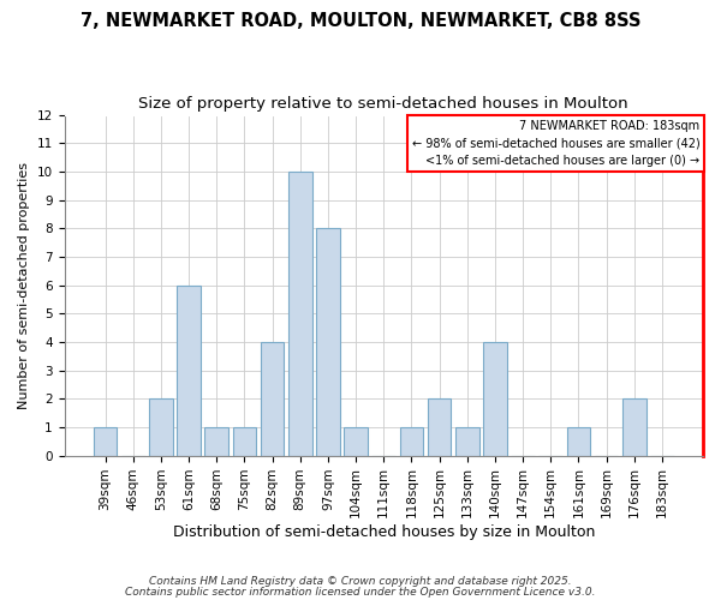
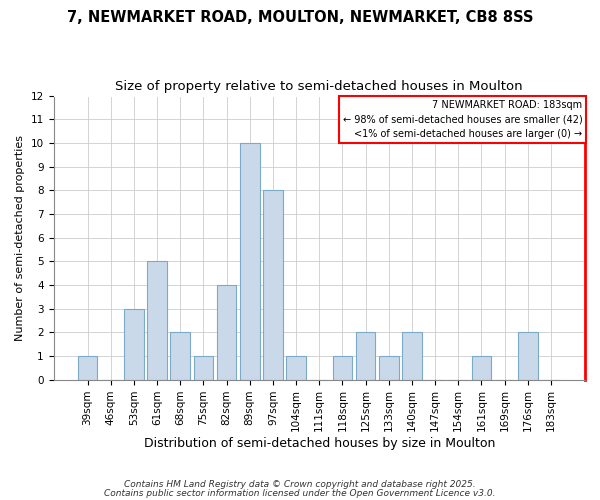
53sqm: 2 -> 3
61sqm: 6 -> 5
68sqm: 1 -> 2
140sqm: 4 -> 2
